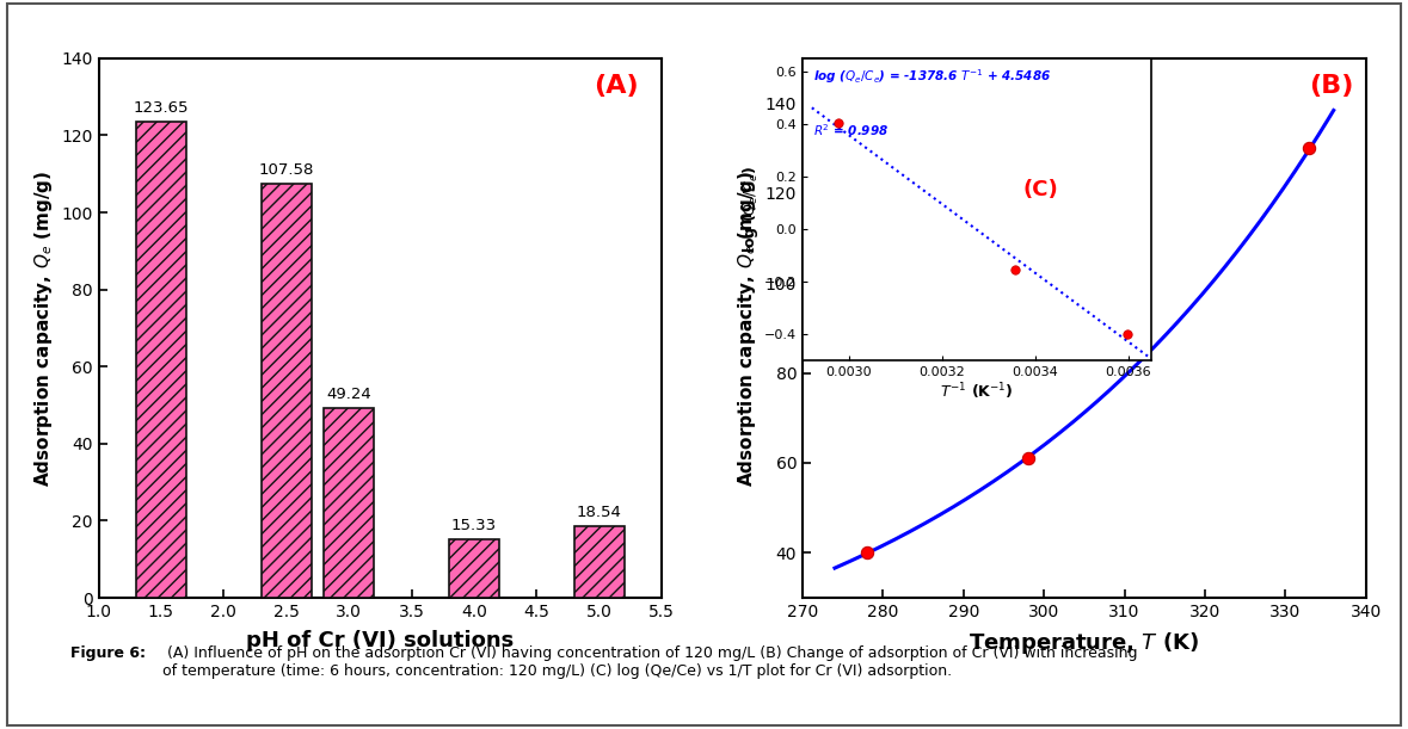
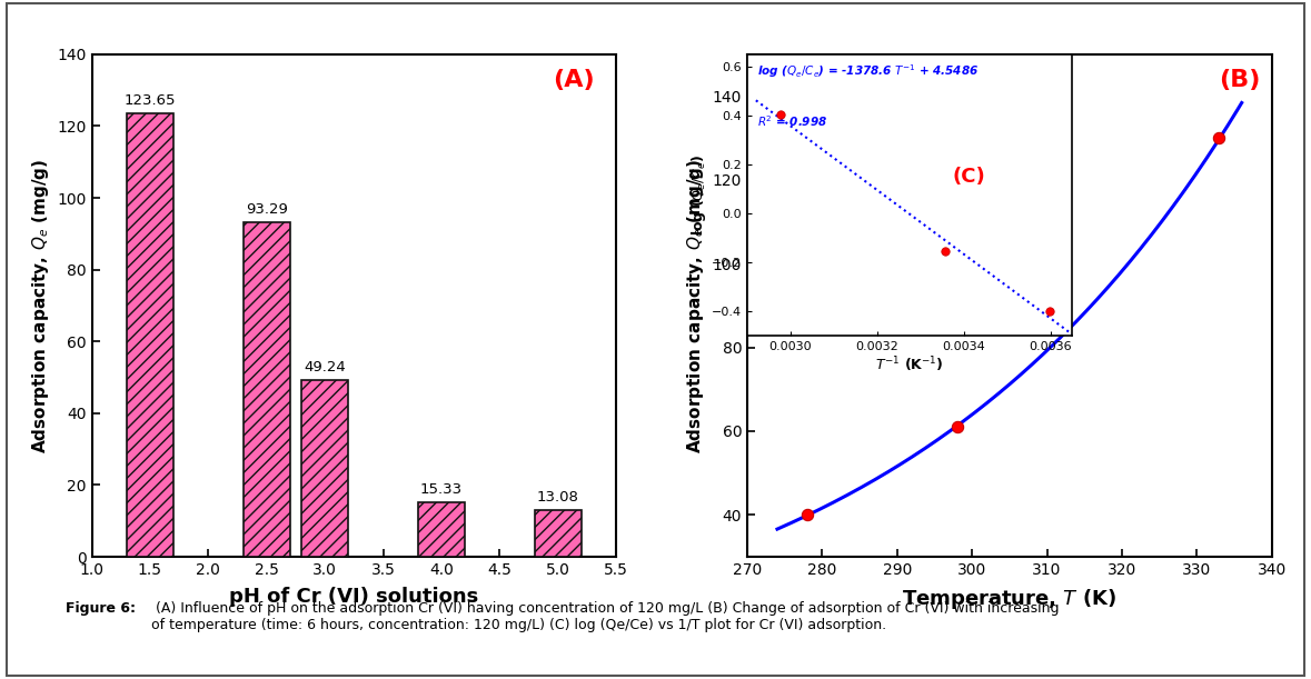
2.5: 107.58 -> 93.29
5.0: 18.54 -> 13.08
